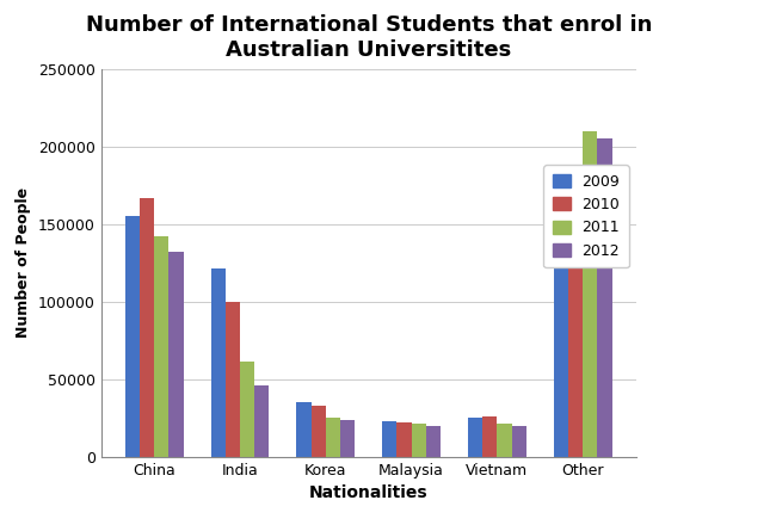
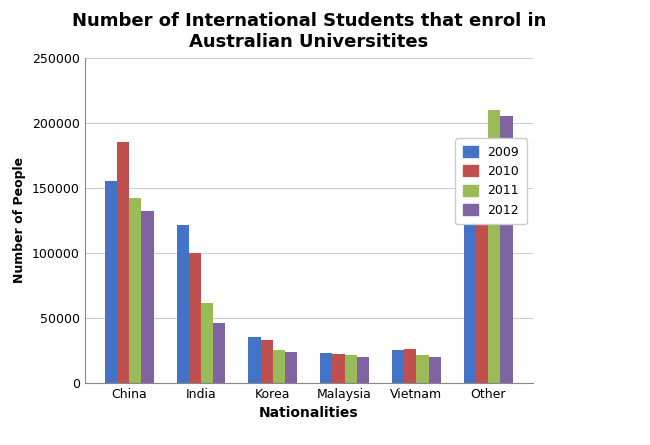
2010/China: 167000 -> 185000
